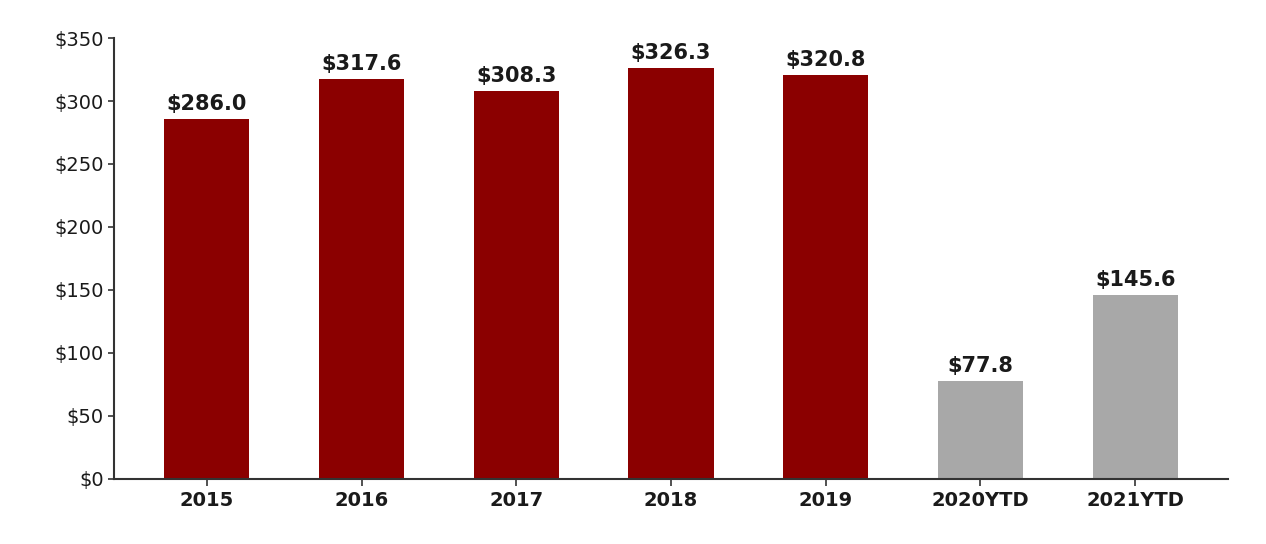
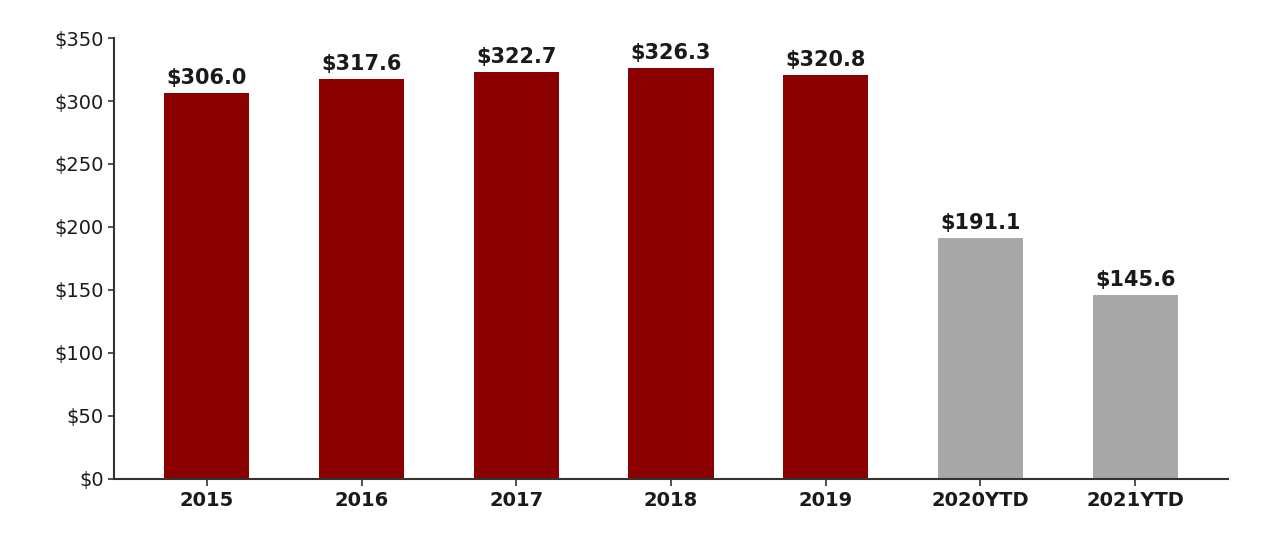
2015: $286.0 -> $306.0
2017: $308.3 -> $322.7
2020YTD: $77.8 -> $191.1
